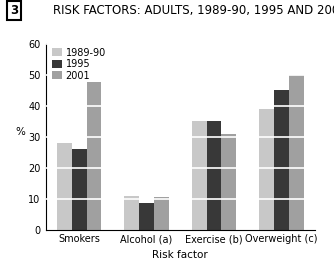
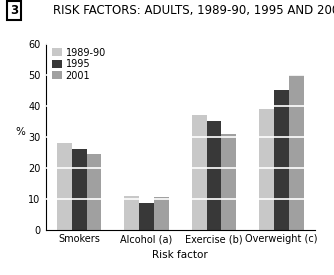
2001/Smokers: 47.5 -> 24.5
1989-90/Exercise (b): 35 -> 37
